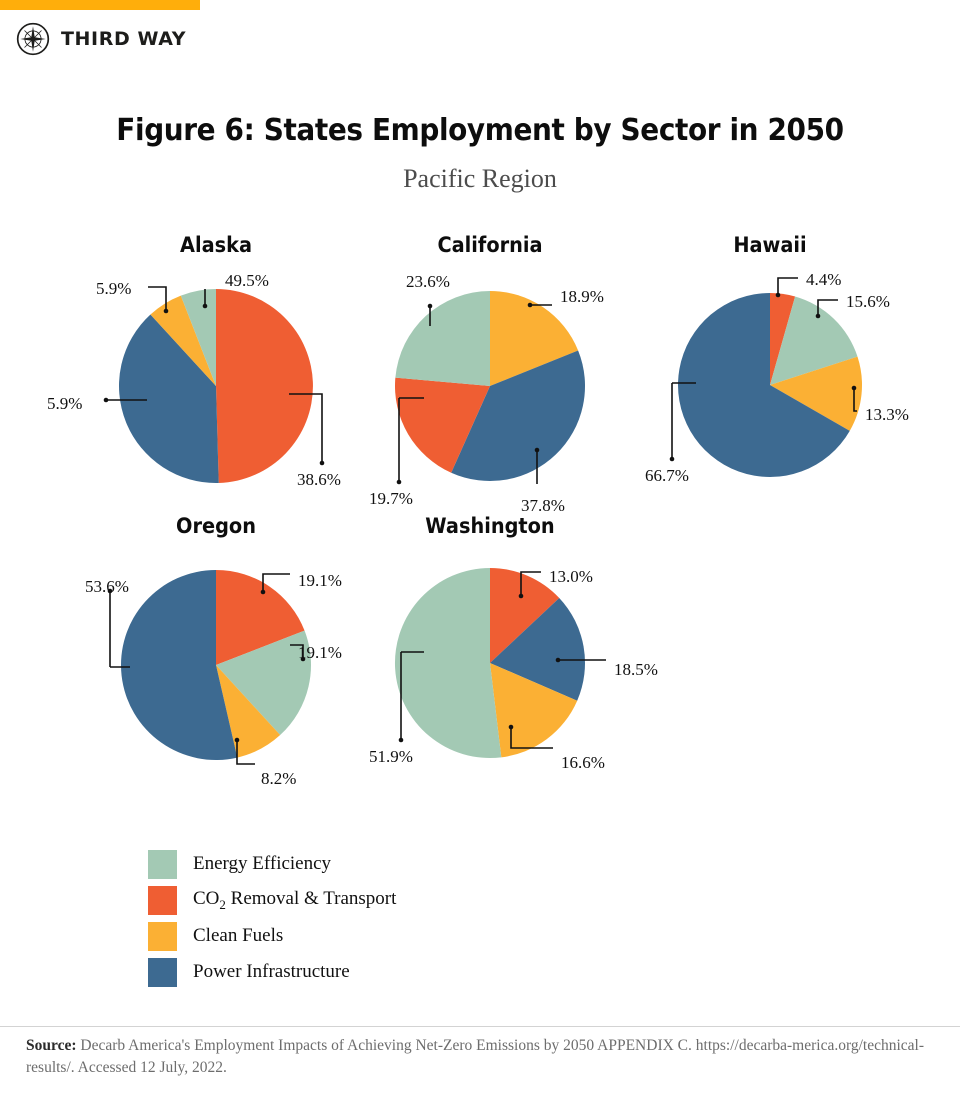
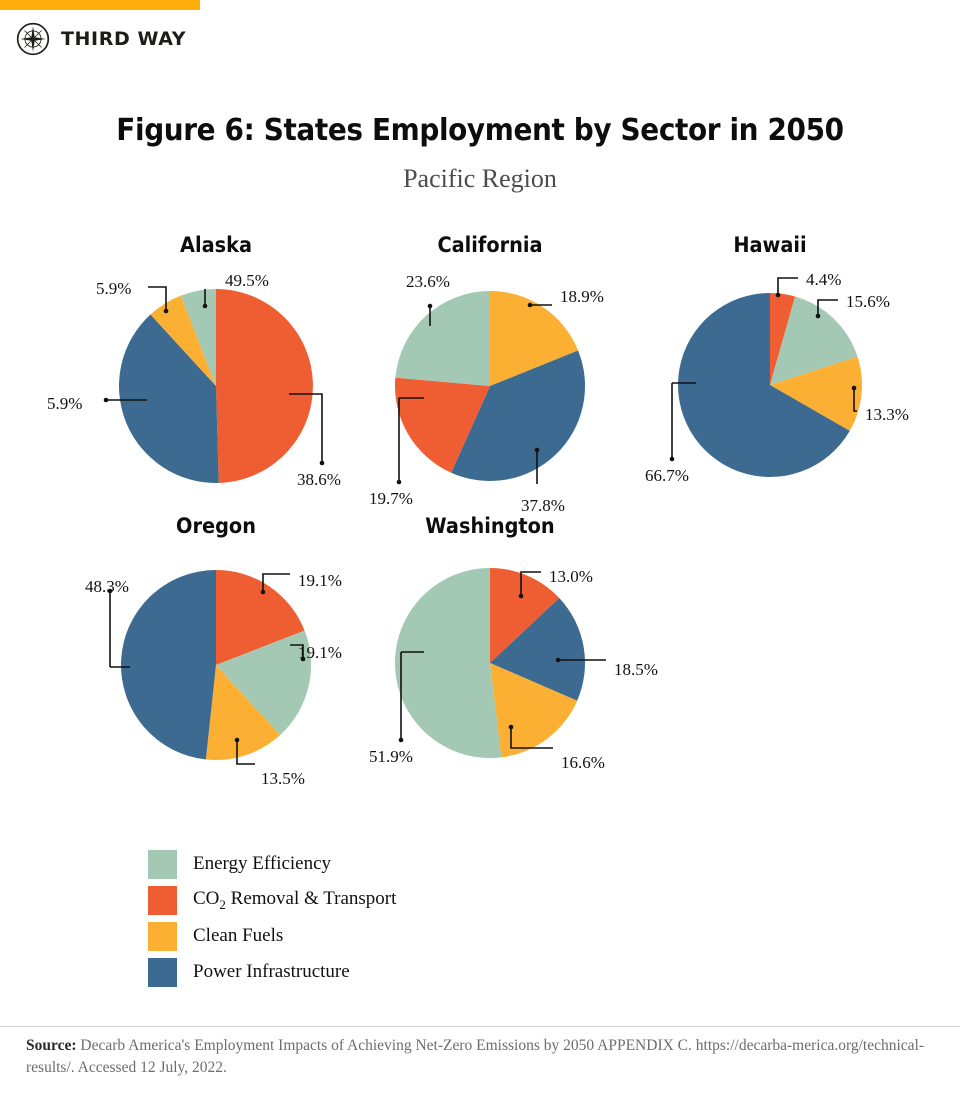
Oregon/Clean Fuels: 8.2% -> 13.5%
Oregon/Power Infrastructure: 53.6% -> 48.3%
